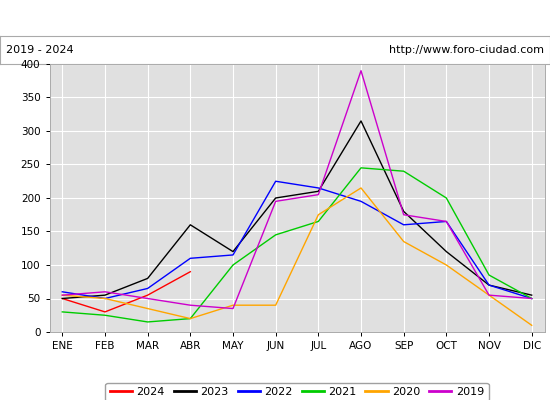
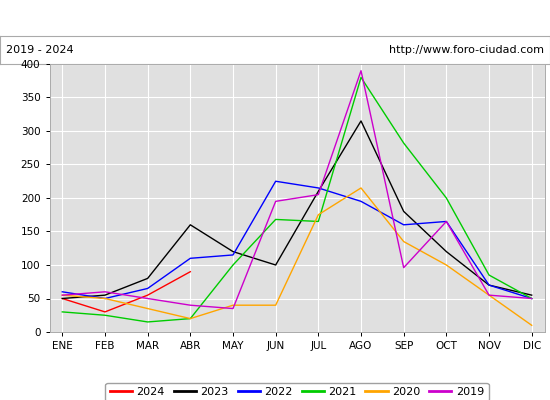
2023/JUN: 200 -> 100
2021/JUN: 145 -> 168
2021/AGO: 245 -> 380
2021/SEP: 240 -> 282
2019/SEP: 175 -> 96
